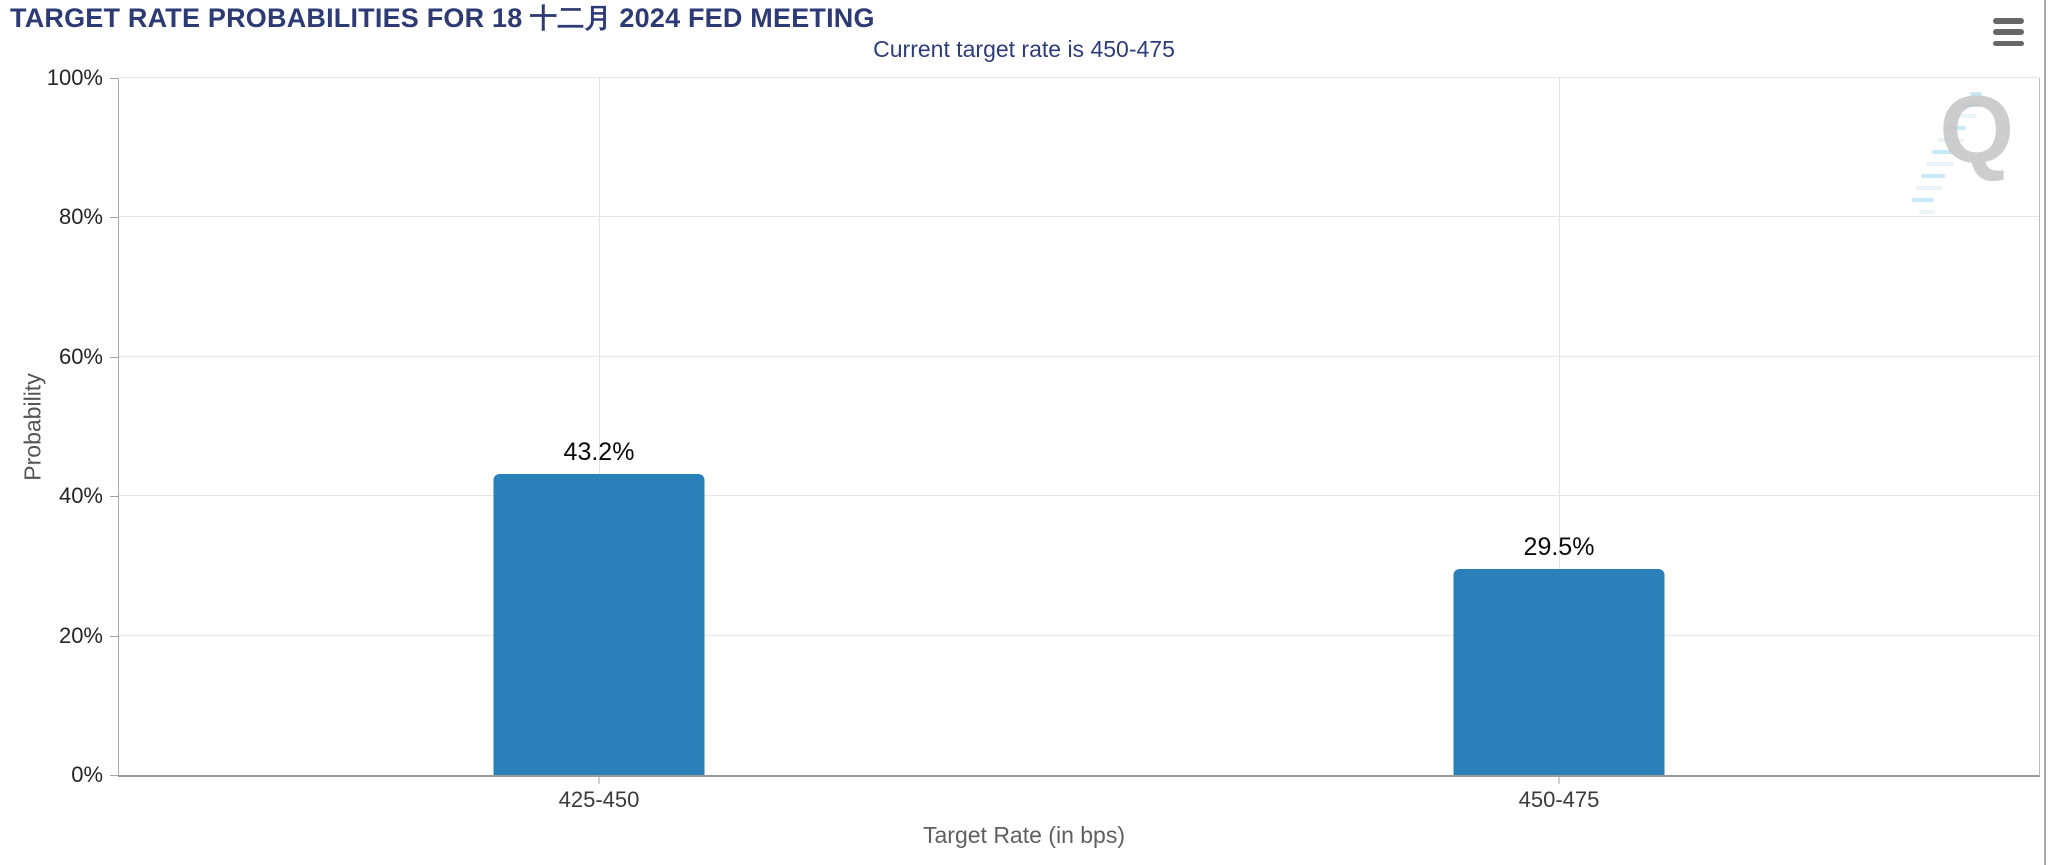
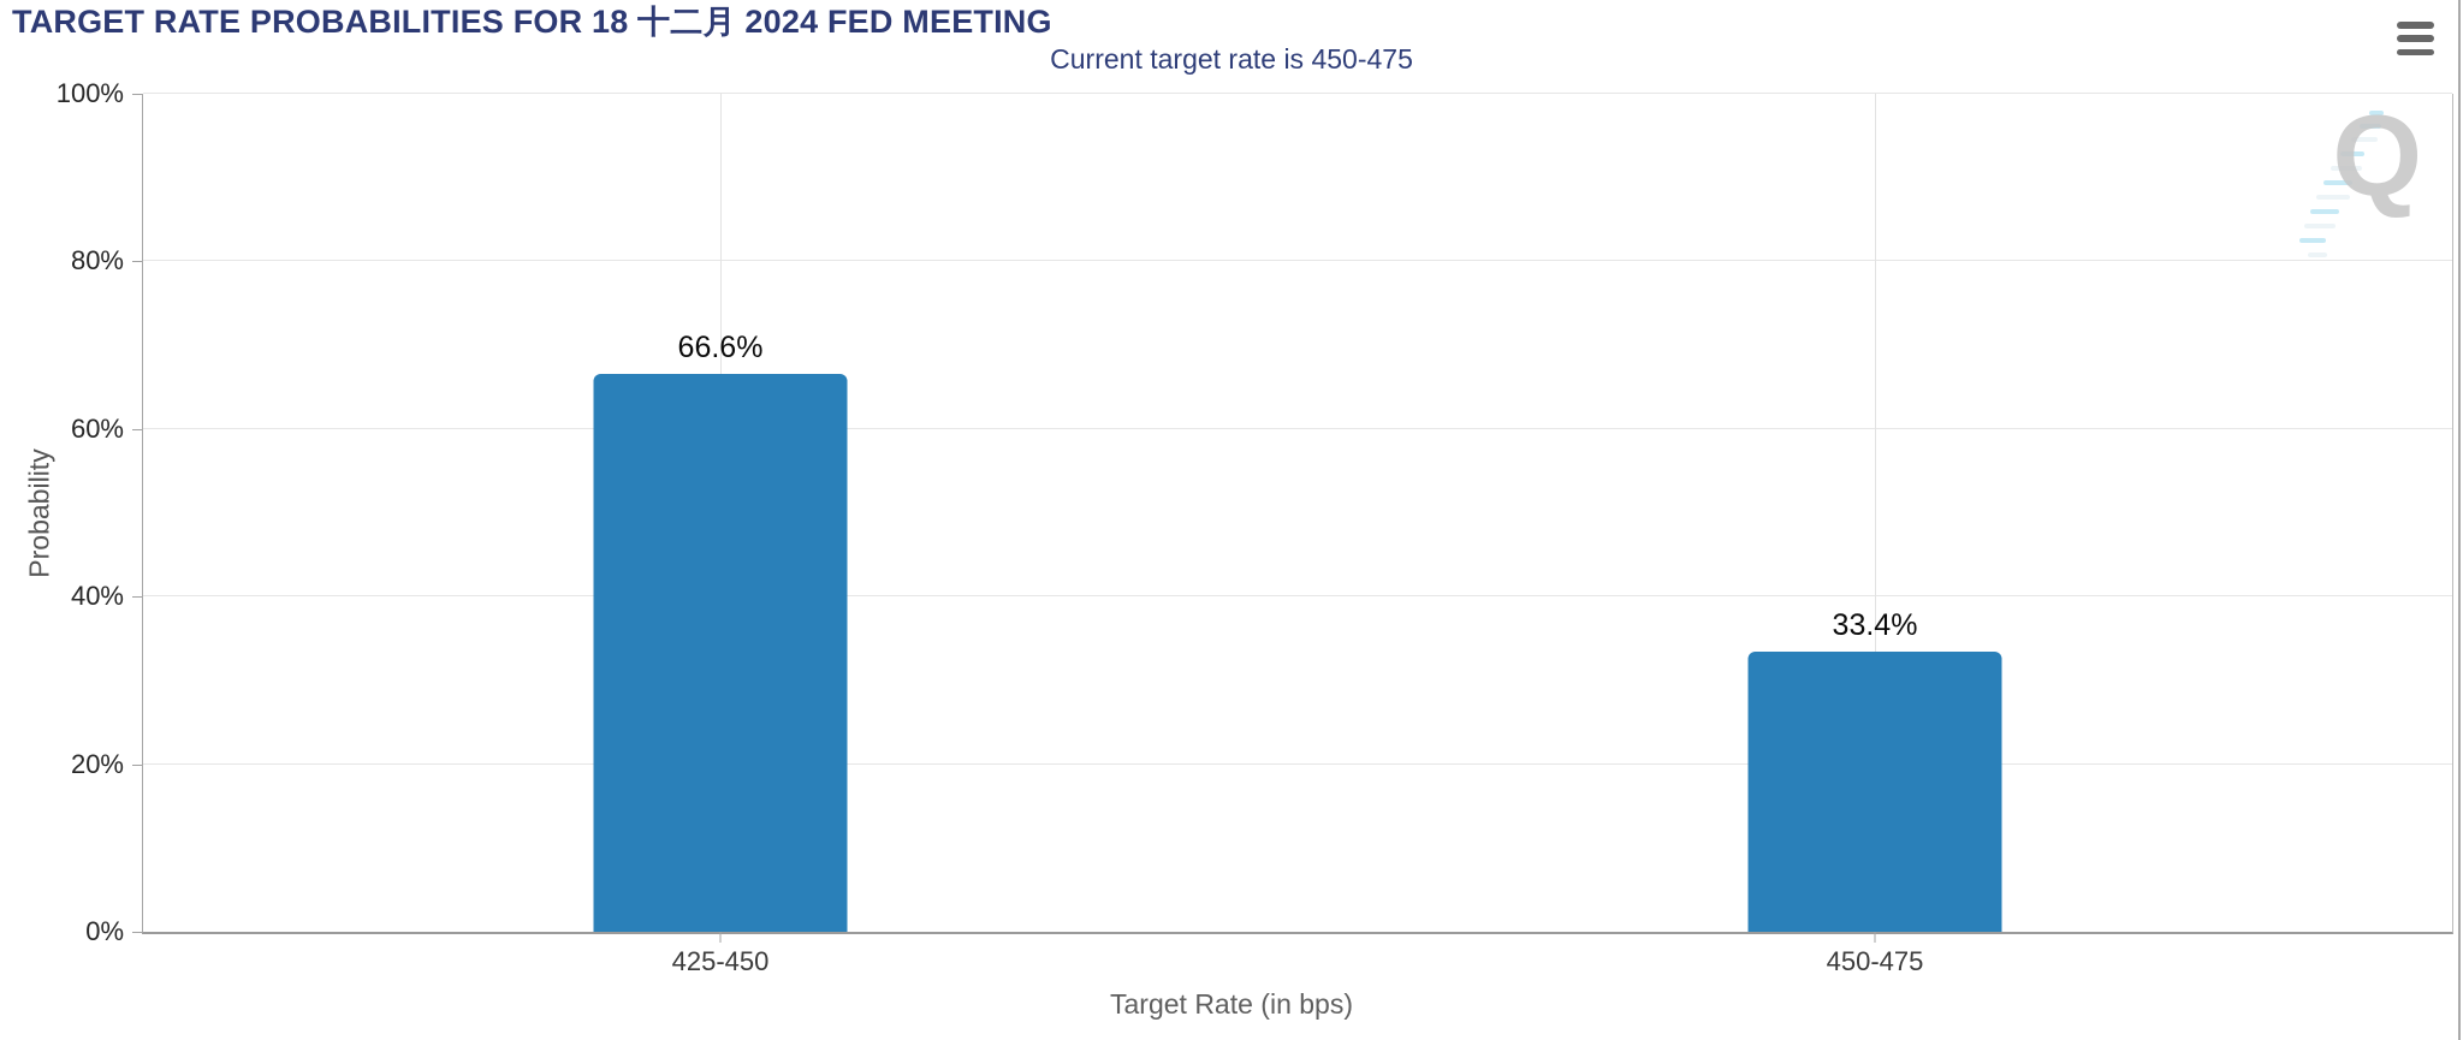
425-450: 43.2% -> 66.6%
450-475: 29.5% -> 33.4%
